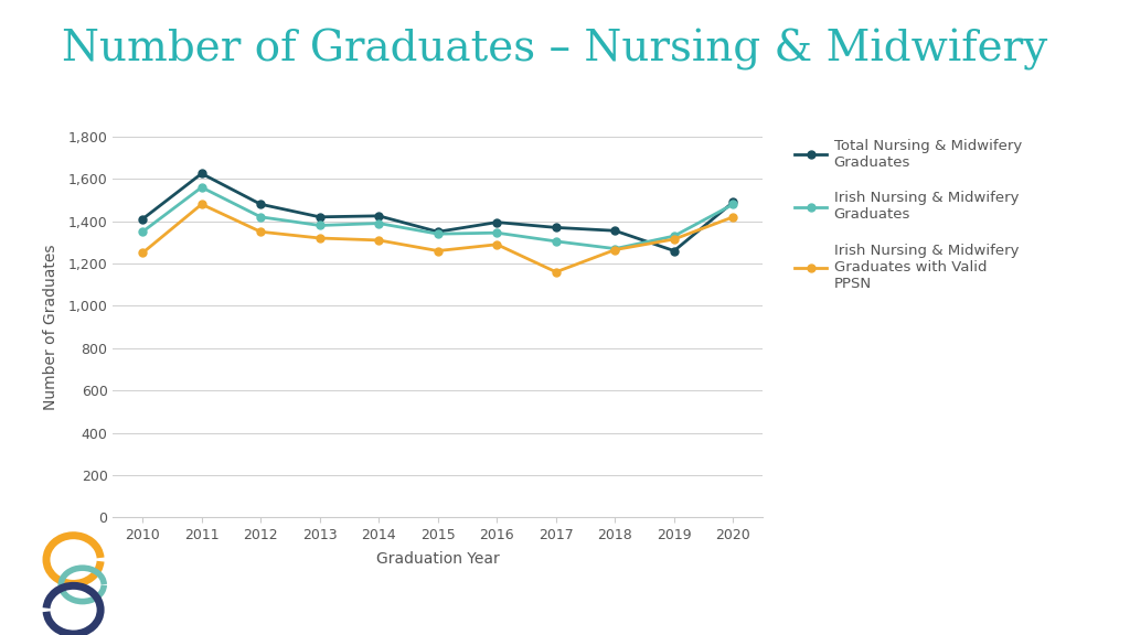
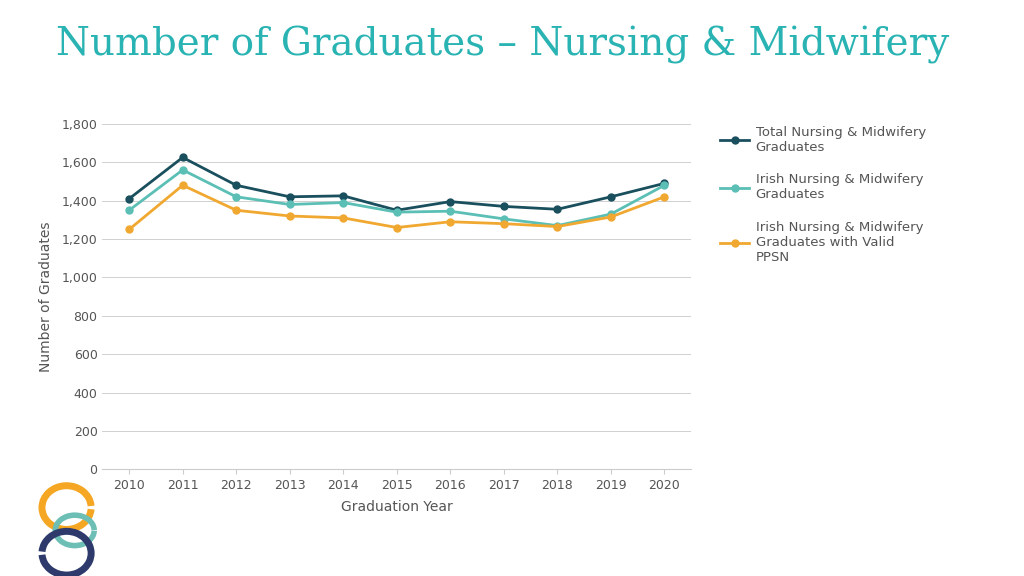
Irish Nursing & Midwifery Graduates with Valid PPSN/2017: 1,160 -> 1,280
Total Nursing & Midwifery Graduates/2019: 1,260 -> 1,420
